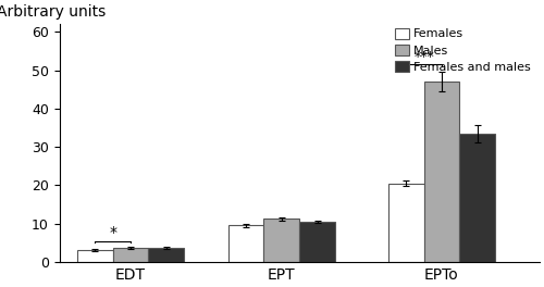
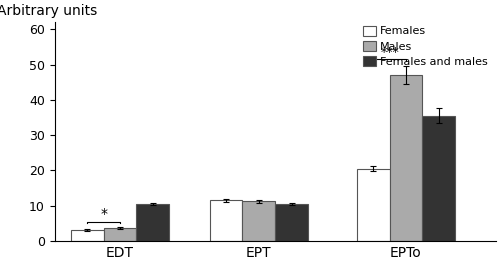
Females and males/EDT: 3.7 -> 10.5
Females/EPT: 9.5 -> 11.5
Females and males/EPTo: 33.5 -> 35.5
